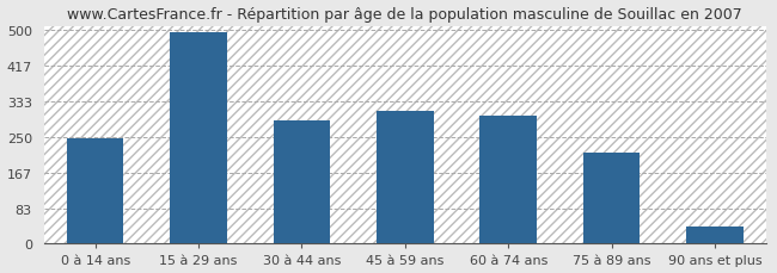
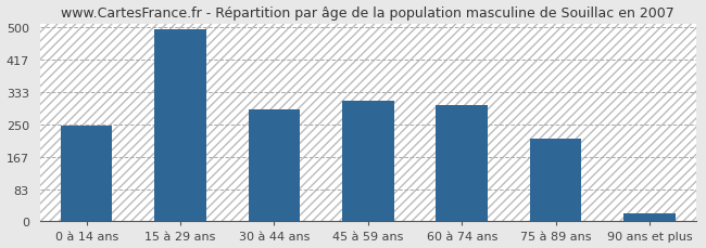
90 ans et plus: 40 -> 22
